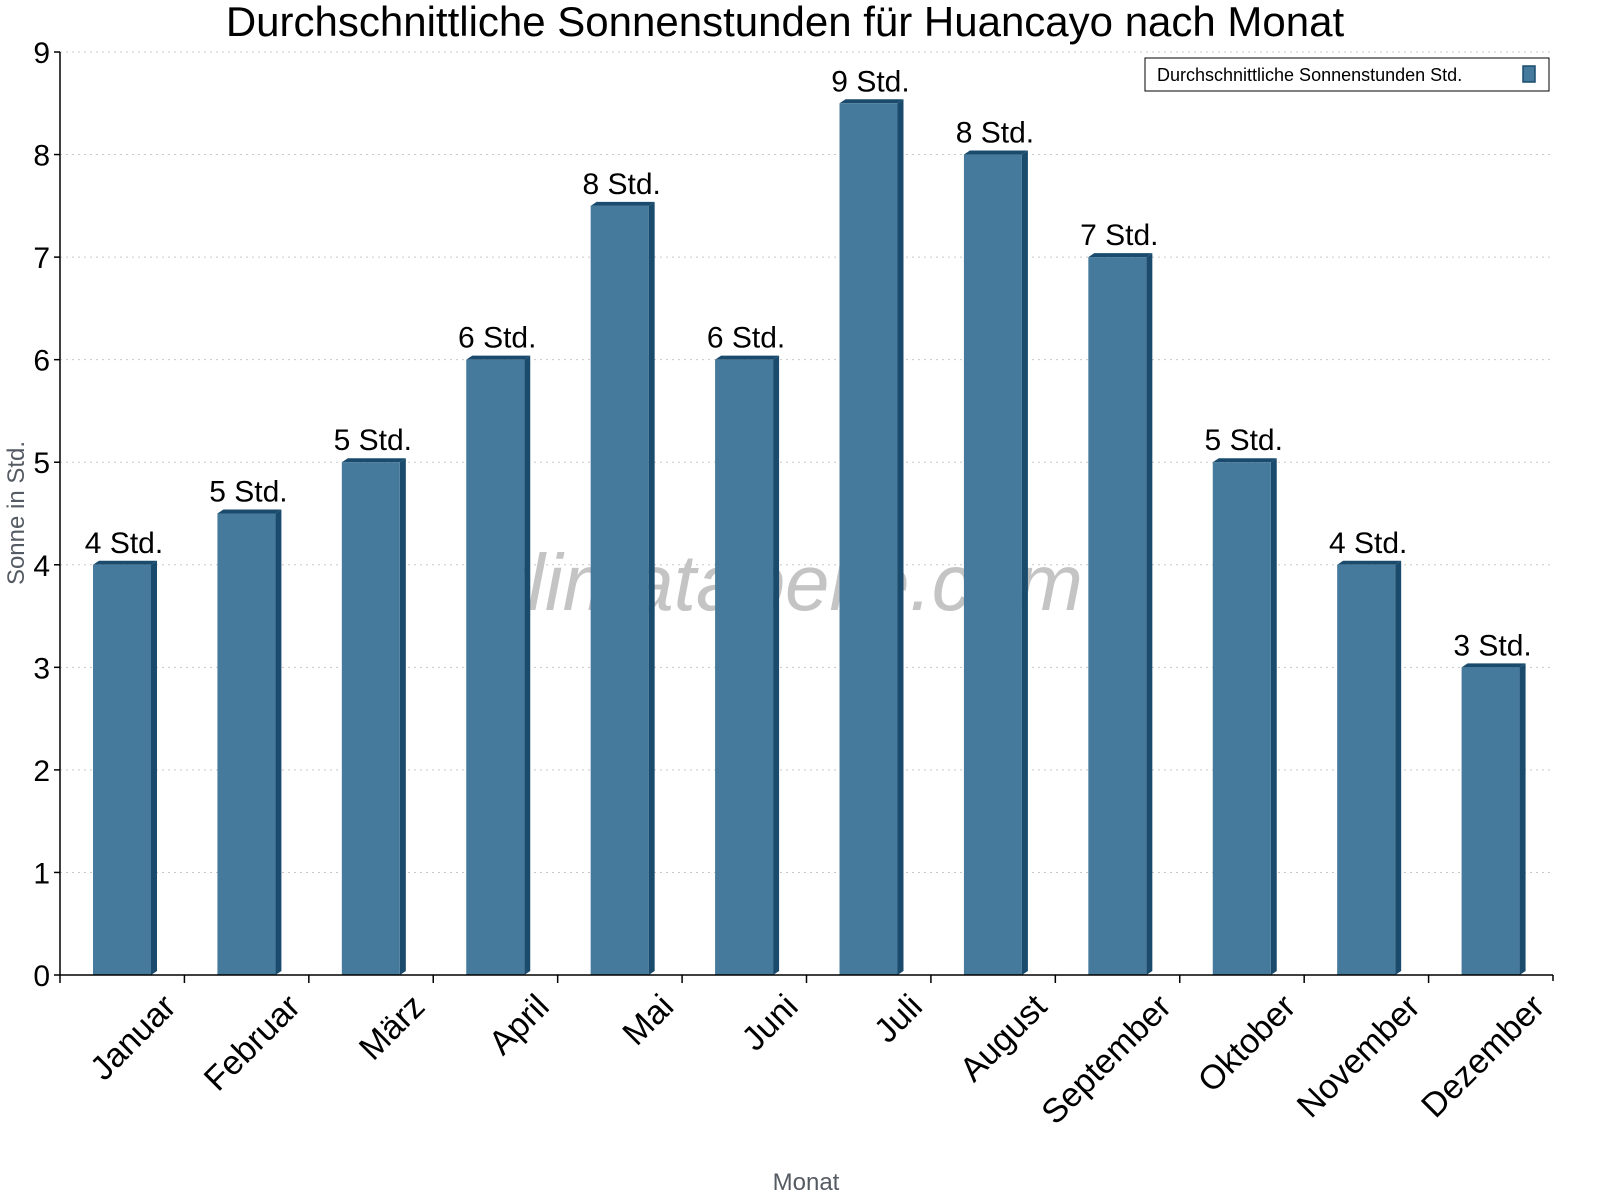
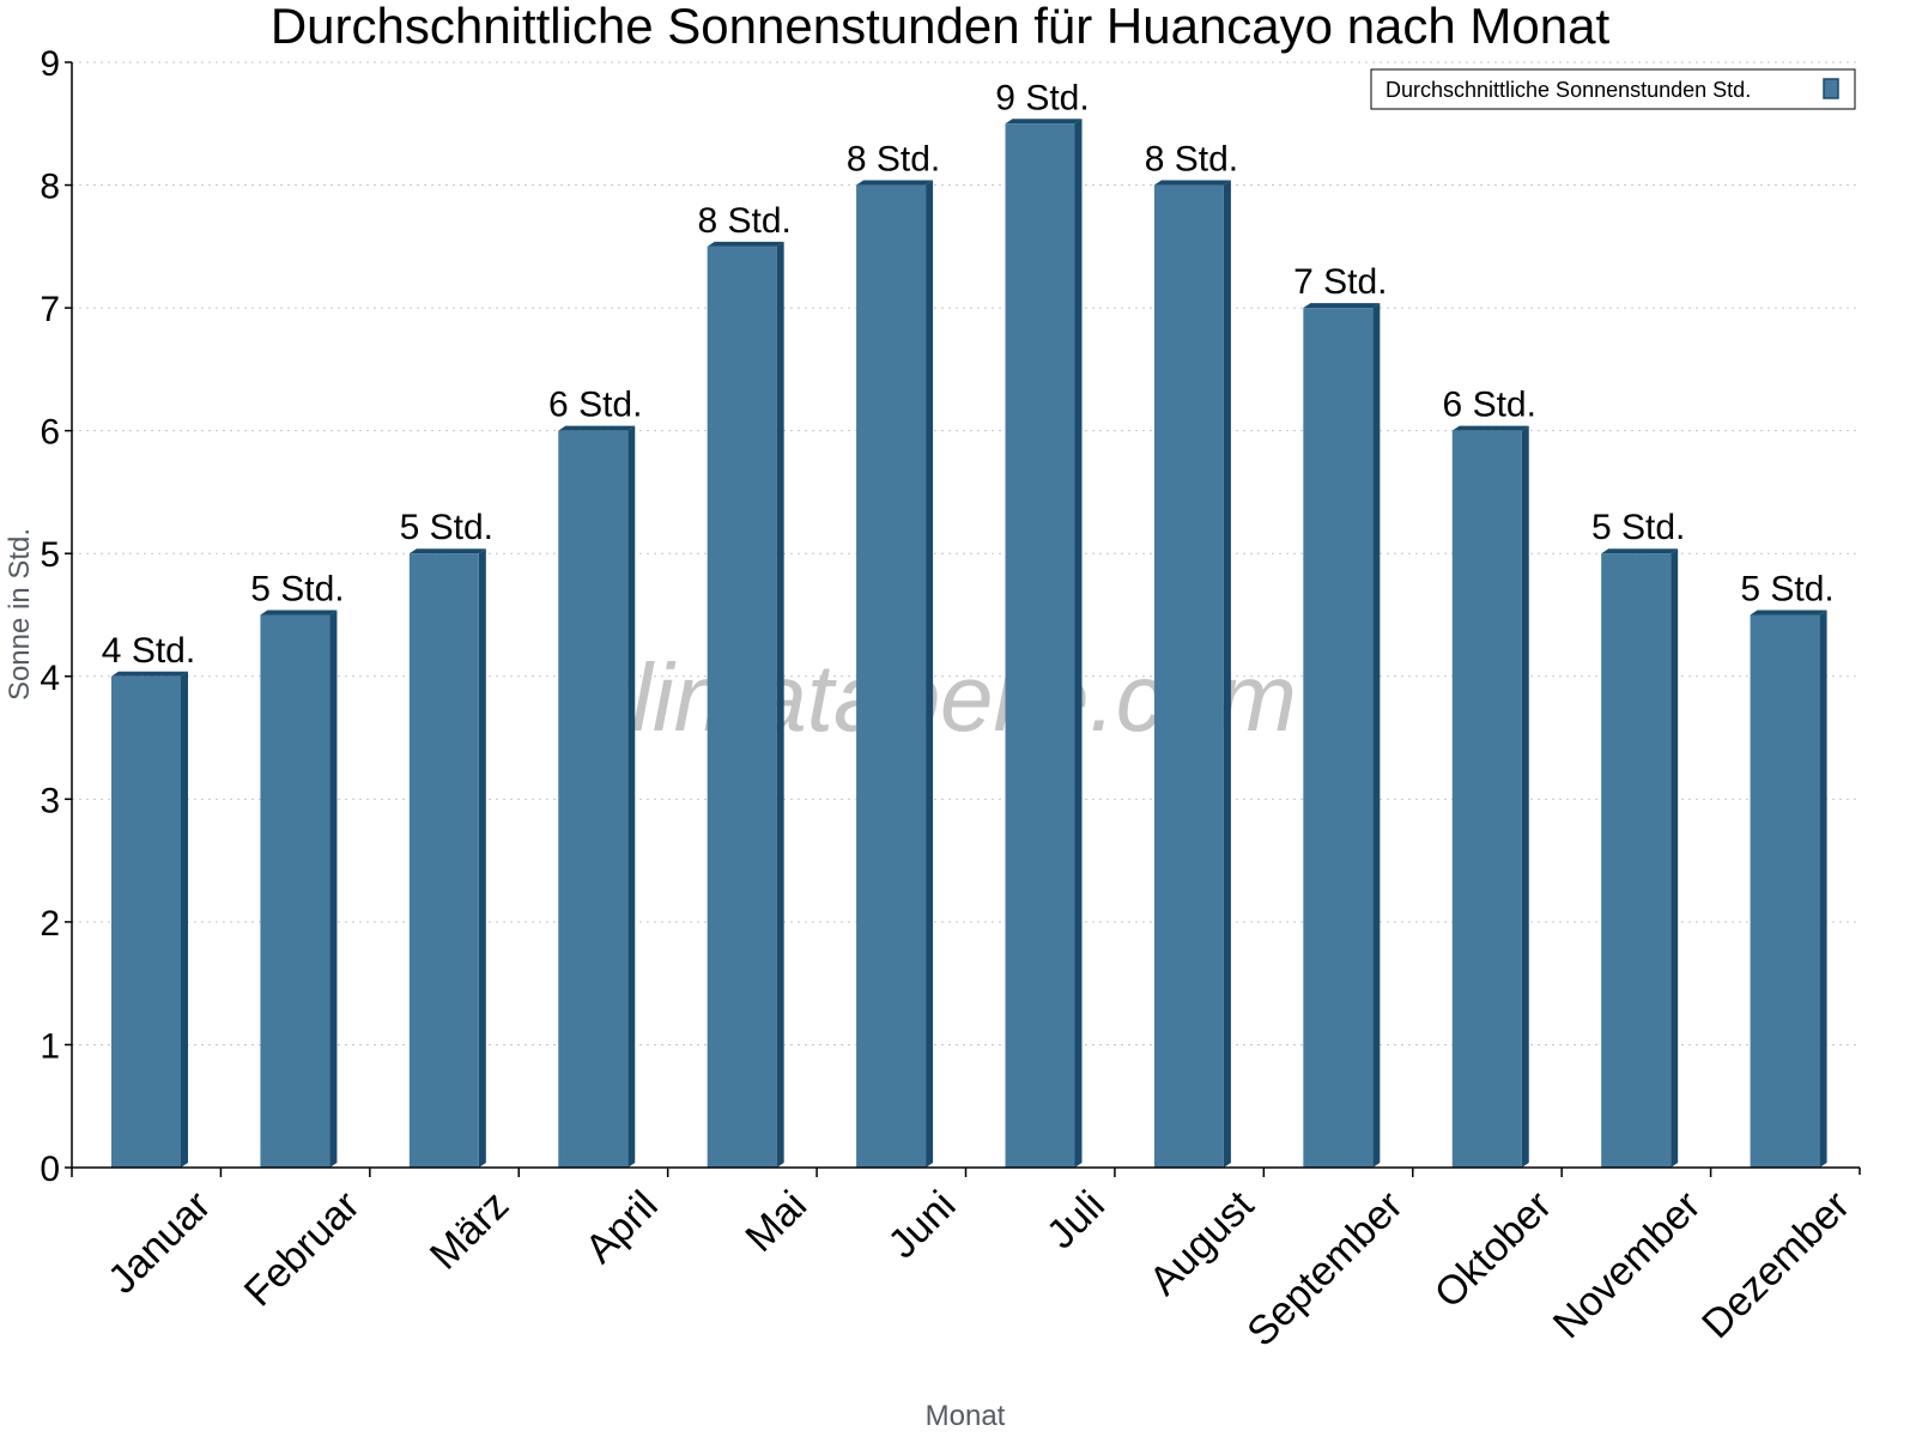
Juni: 6 -> 8
Oktober: 5 -> 6
November: 4 -> 5
Dezember: 3 -> 5
